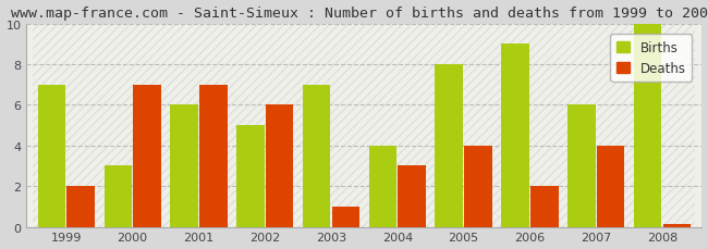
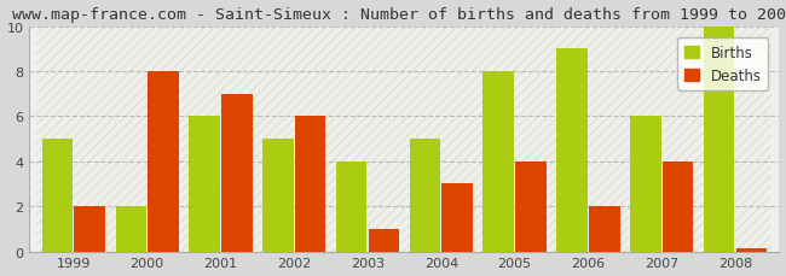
Births/1999: 7 -> 5
Births/2000: 3 -> 2
Deaths/2000: 7.0 -> 8.0
Births/2003: 7 -> 4
Births/2004: 4 -> 5
